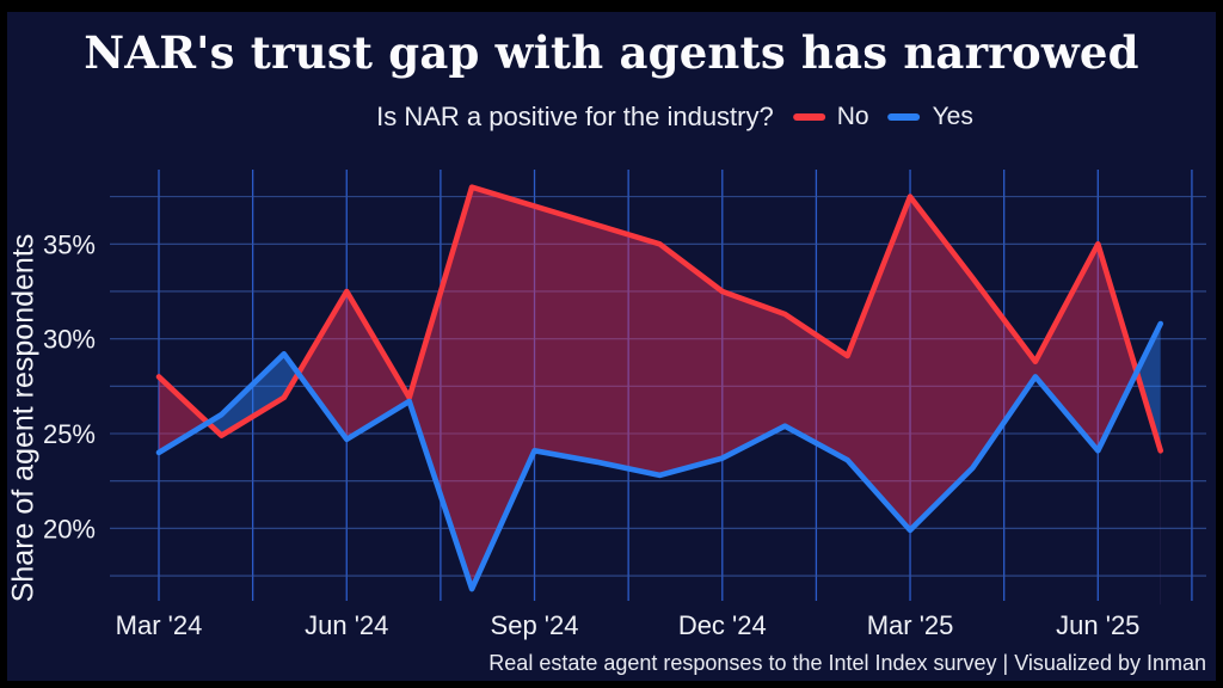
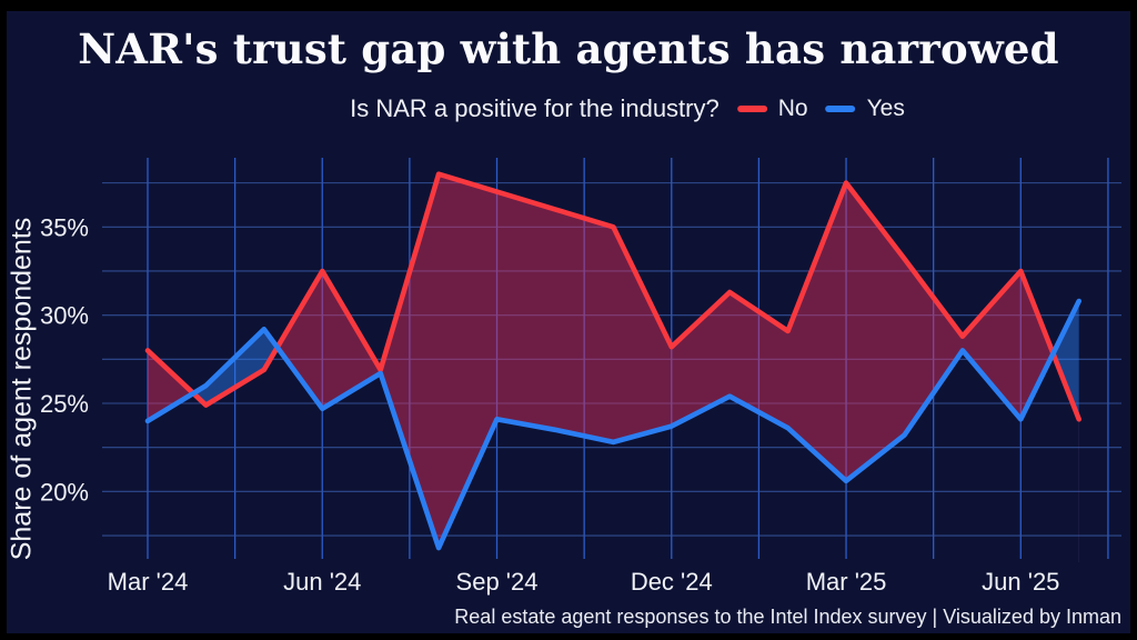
No/Dec '24: 32.5% -> 28.2%
Yes/Mar '25: 19.9% -> 20.6%
No/Jun '25: 35.0% -> 32.5%
